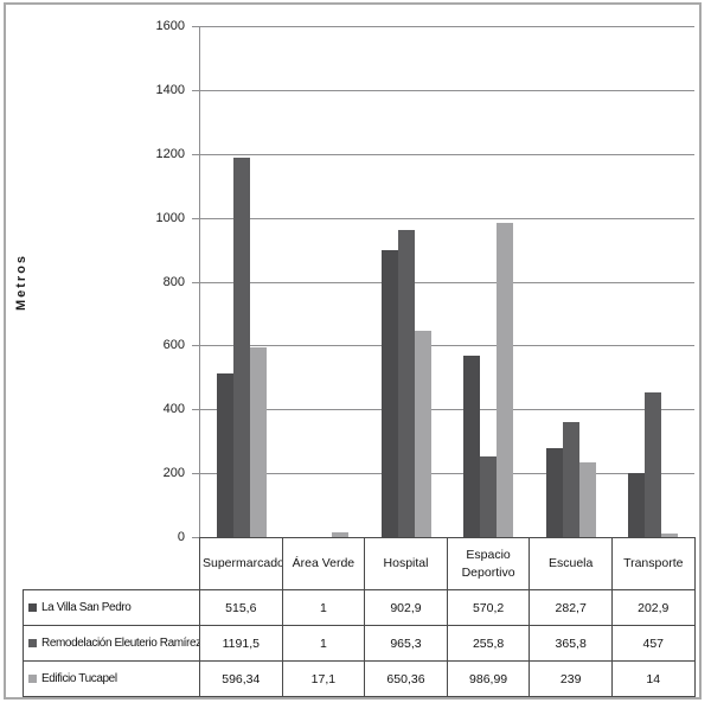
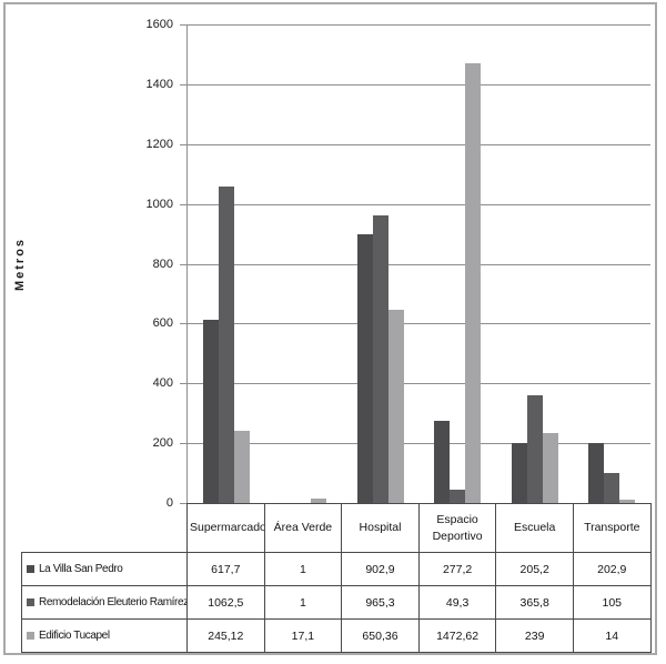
La Villa San Pedro/Supermarcado: 515,6 -> 617,7
Remodelación Eleuterio Ramírez/Supermarcado: 1191,5 -> 1062,5
Edificio Tucapel/Supermarcado: 596,34 -> 245,12
La Villa San Pedro/Espacio Deportivo: 570,2 -> 277,2
Remodelación Eleuterio Ramírez/Espacio Deportivo: 255,8 -> 49,3
Edificio Tucapel/Espacio Deportivo: 986,99 -> 1472,62
La Villa San Pedro/Escuela: 282,7 -> 205,2
Remodelación Eleuterio Ramírez/Transporte: 457 -> 105
